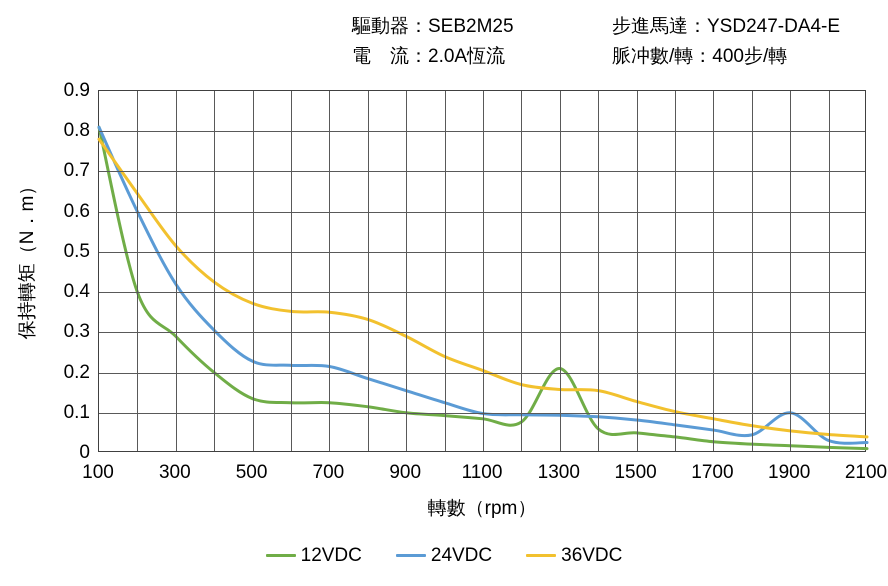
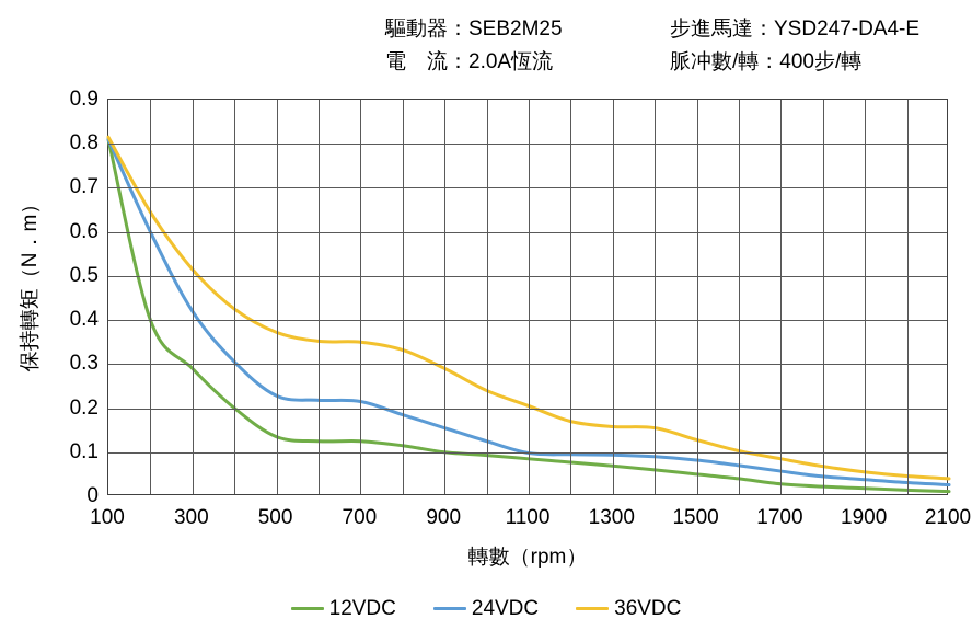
36VDC/100: 0.78 -> 0.81
12VDC/1300: 0.21 -> 0.07
24VDC/1900: 0.10 -> 0.04
